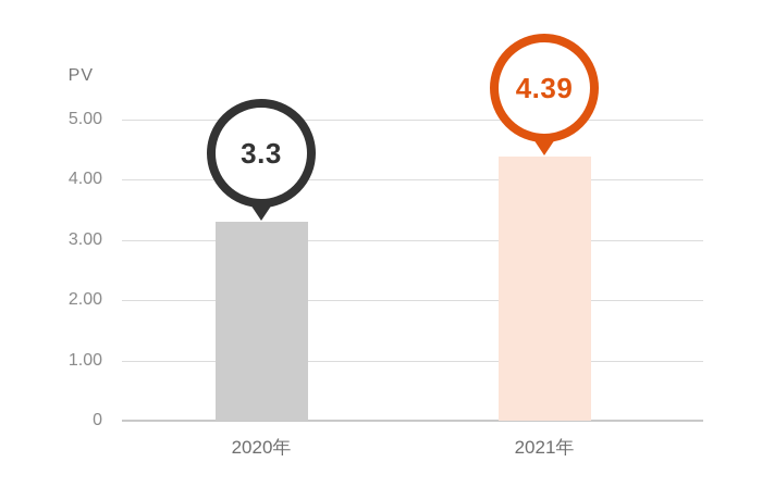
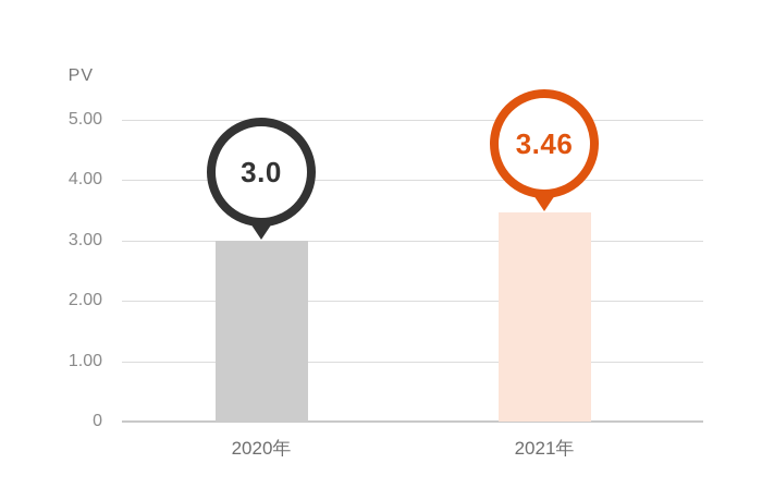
2020年: 3.3 -> 3.0
2021年: 4.39 -> 3.46
